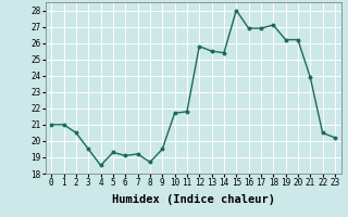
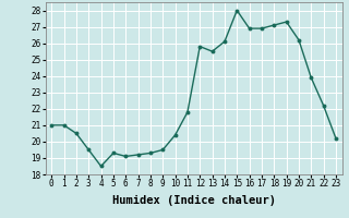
8: 18.7 -> 19.3
10: 21.7 -> 20.4
14: 25.4 -> 26.1
19: 26.2 -> 27.3
22: 20.5 -> 22.2
